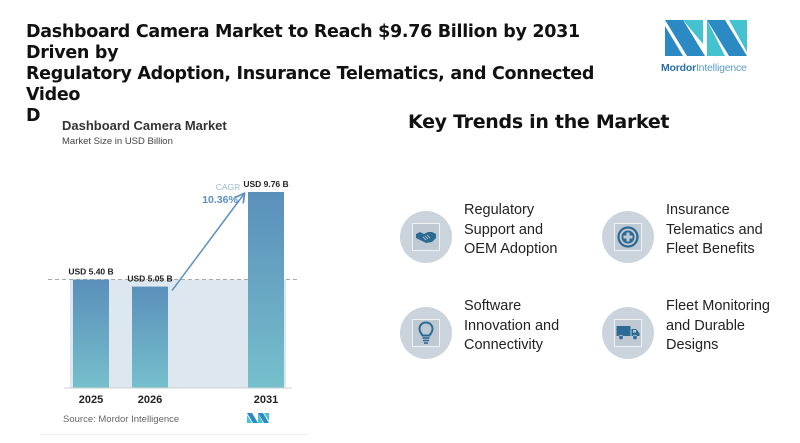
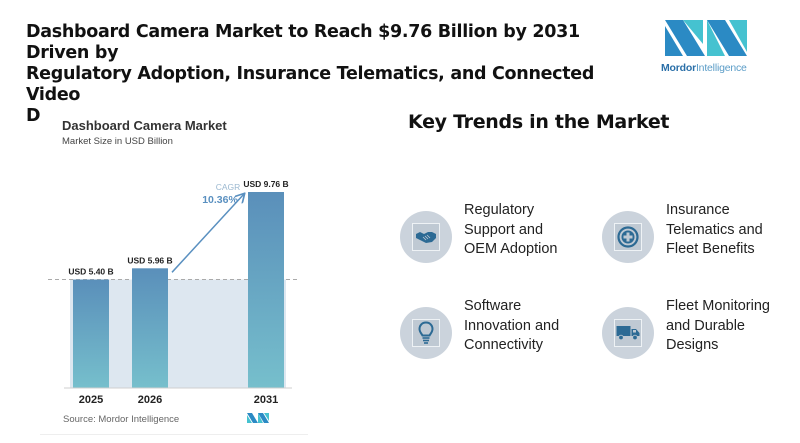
2026: 5.05 -> 5.96
